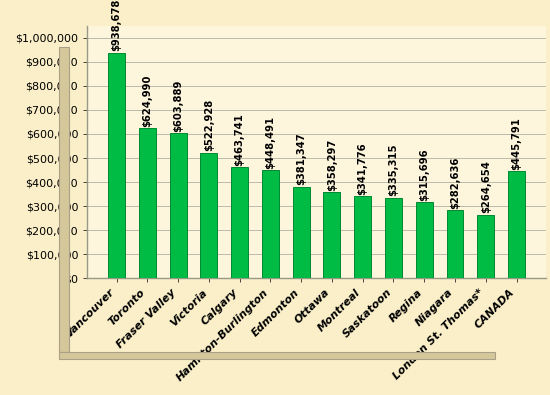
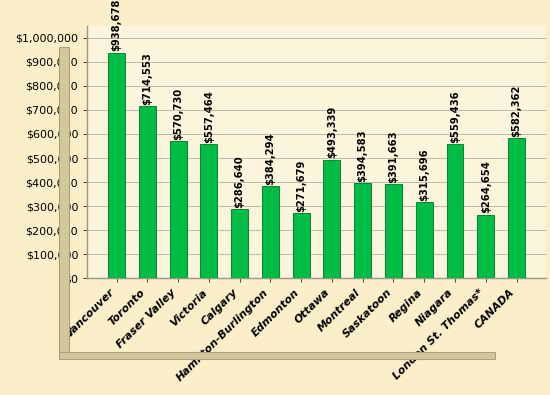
Toronto: $624,990 -> $714,553
Fraser Valley: $603,889 -> $570,730
Victoria: $522,928 -> $557,464
Calgary: $463,741 -> $286,640
Hamilton-Burlington: $448,491 -> $384,294
Edmonton: $381,347 -> $271,679
Ottawa: $358,297 -> $493,339
Montreal: $341,776 -> $394,583
Saskatoon: $335,315 -> $391,663
Niagara: $282,636 -> $559,436
CANADA: $445,791 -> $582,362
